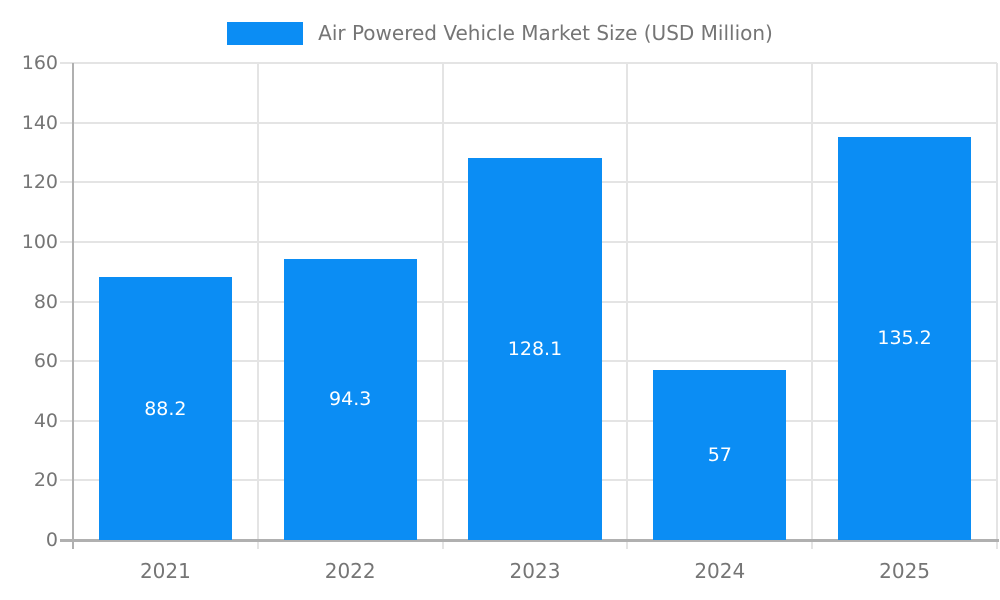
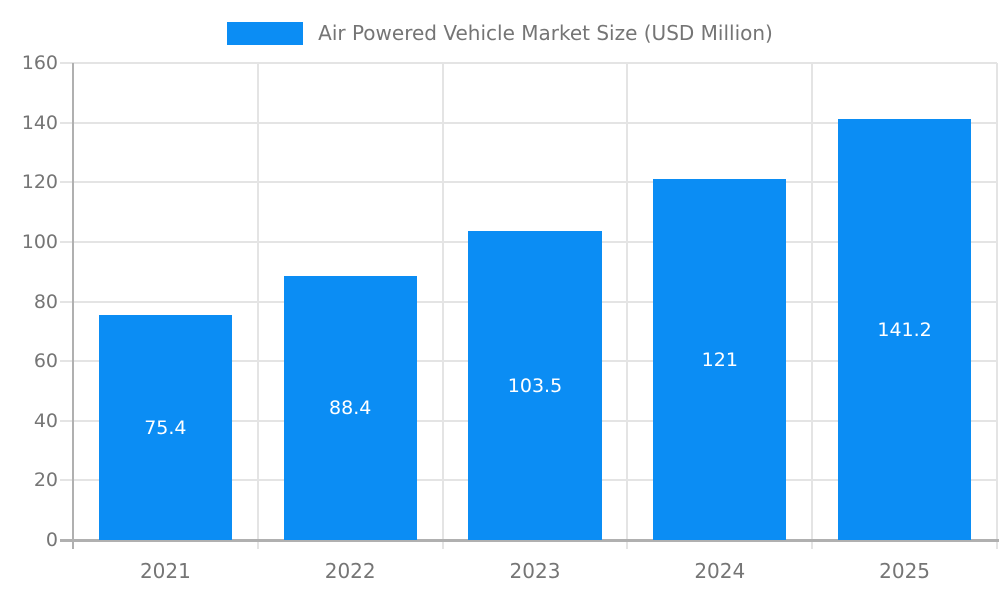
2021: 88.2 -> 75.4
2022: 94.3 -> 88.4
2023: 128.1 -> 103.5
2024: 57 -> 121
2025: 135.2 -> 141.2
